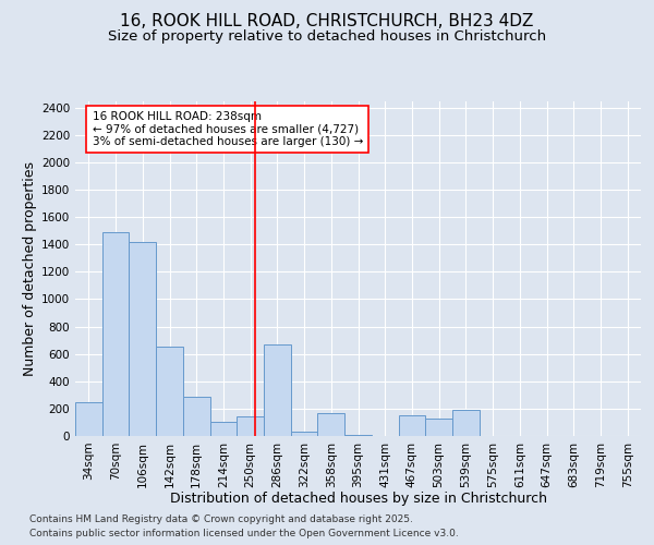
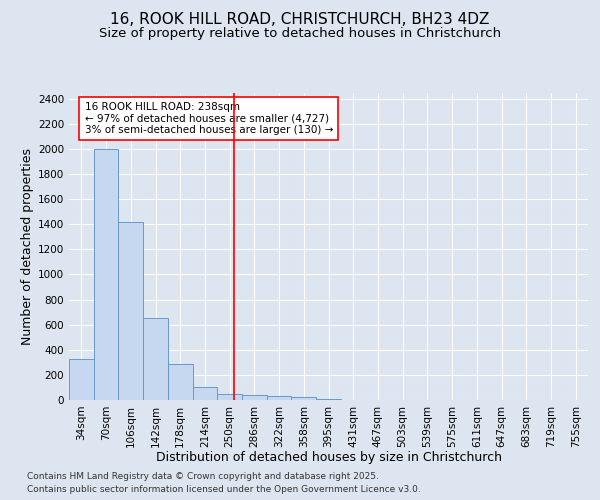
34sqm: 250 -> 320
70sqm: 1490 -> 2000
250sqm: 140 -> 50
286sqm: 670 -> 40
358sqm: 170 -> 20
467sqm: 150 -> 0
503sqm: 130 -> 0
539sqm: 190 -> 0
